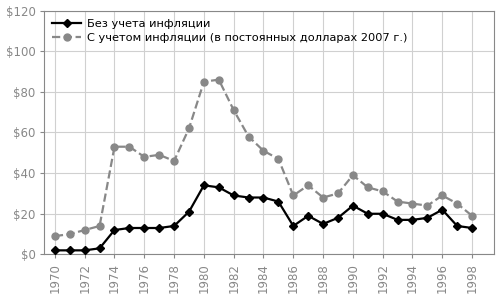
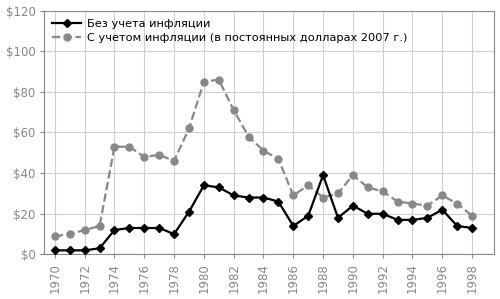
Без учета инфляции/1978: $14 -> $10
Без учета инфляции/1988: $15 -> $39
